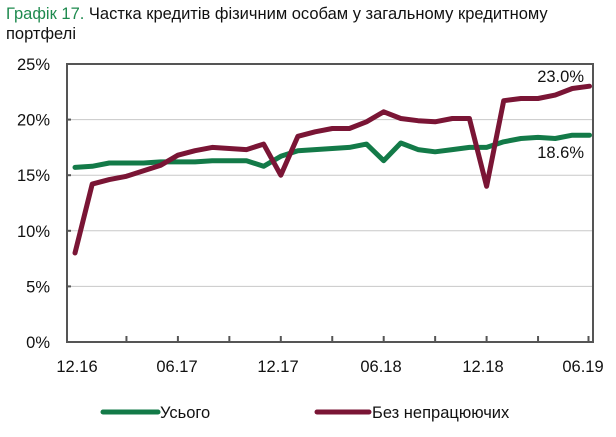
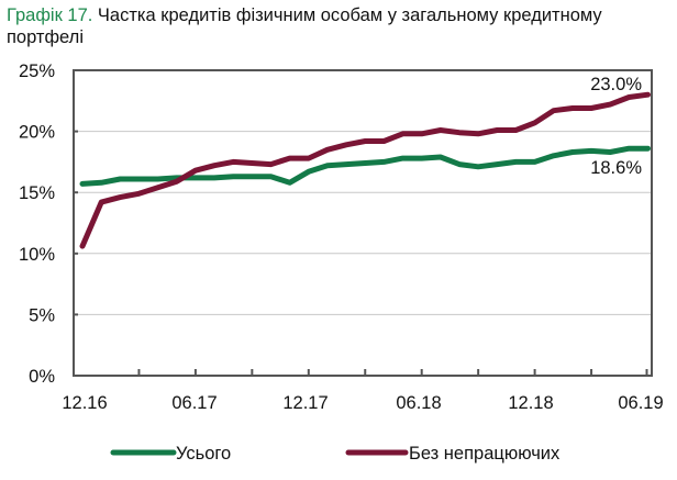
Без непрацюючих/12.16: 8.0% -> 10.6%
Без непрацюючих/12.17: 15.0% -> 17.8%
Усього/06.18: 16.3% -> 17.8%
Без непрацюючих/06.18: 20.7% -> 19.8%
Без непрацюючих/12.18: 14.0% -> 20.7%
